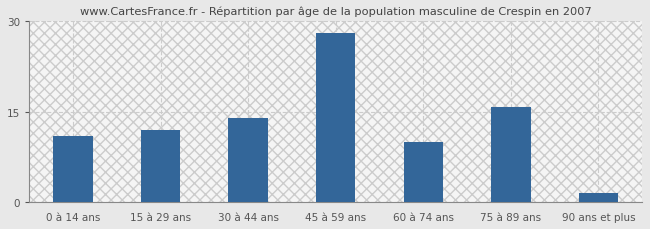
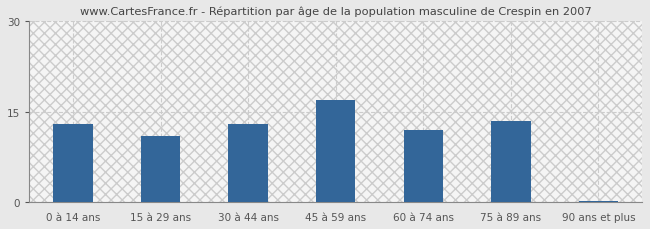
0 à 14 ans: 11.0 -> 13.0
15 à 29 ans: 12.0 -> 11.0
30 à 44 ans: 14.0 -> 13.0
45 à 59 ans: 28.0 -> 17.0
60 à 74 ans: 10.0 -> 12.0
75 à 89 ans: 15.8 -> 13.5
90 ans et plus: 1.6 -> 0.3
